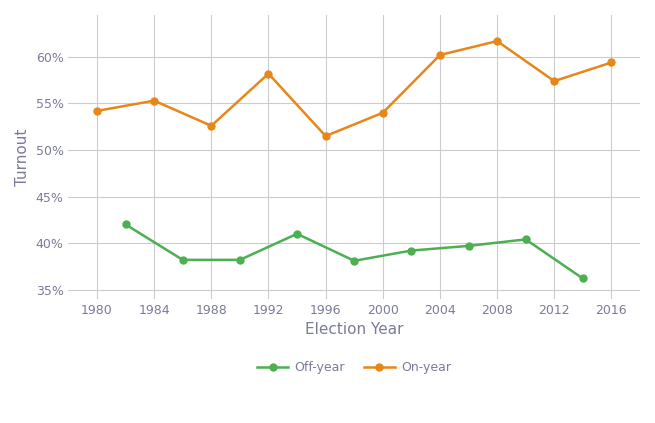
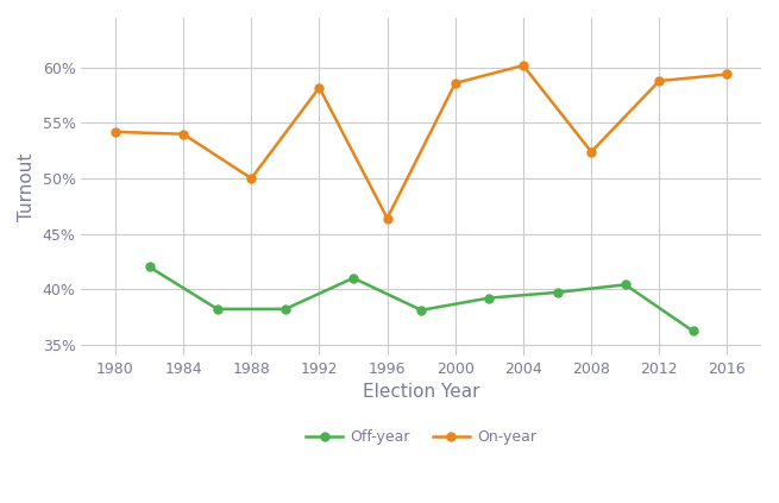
On-year/1984: 55.3% -> 54.0%
On-year/1988: 52.6% -> 50.0%
On-year/1996: 51.5% -> 46.4%
On-year/2000: 54.0% -> 58.6%
On-year/2008: 61.7% -> 52.4%
On-year/2012: 57.4% -> 58.8%
